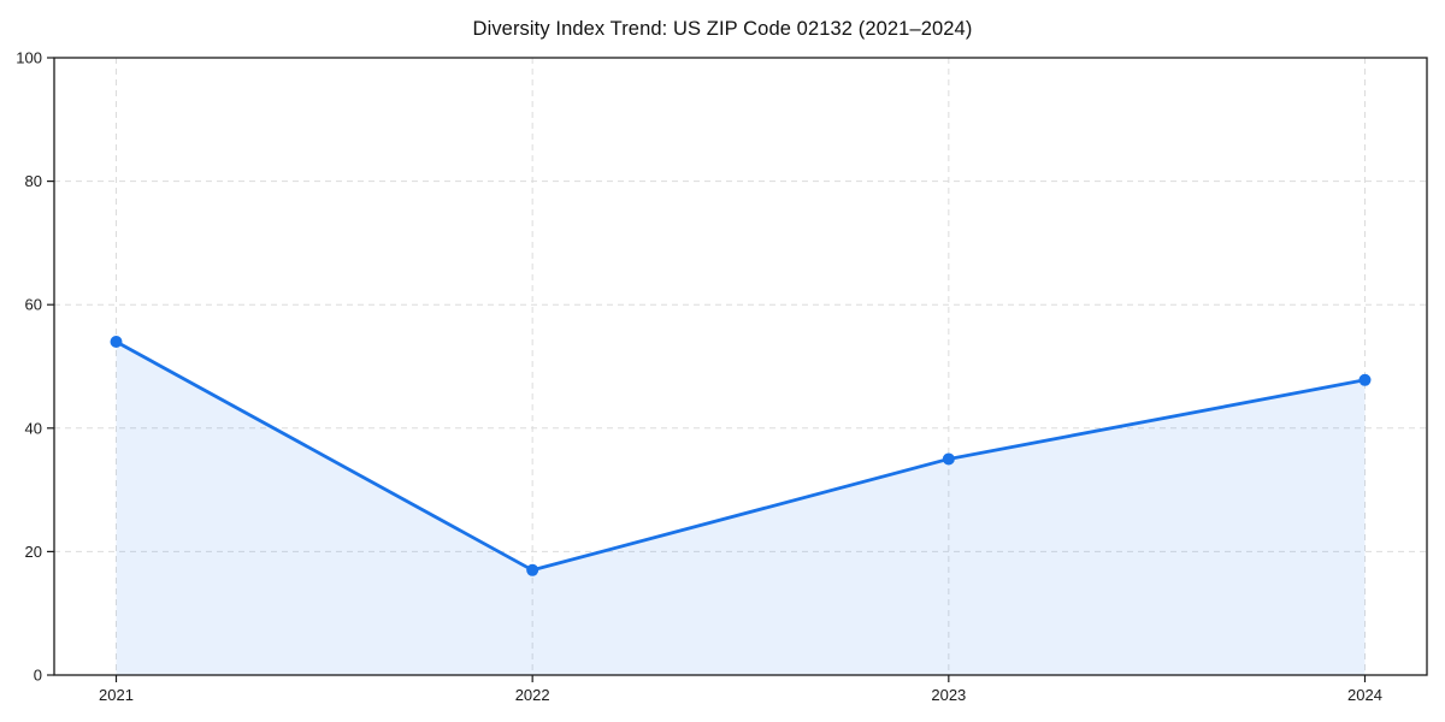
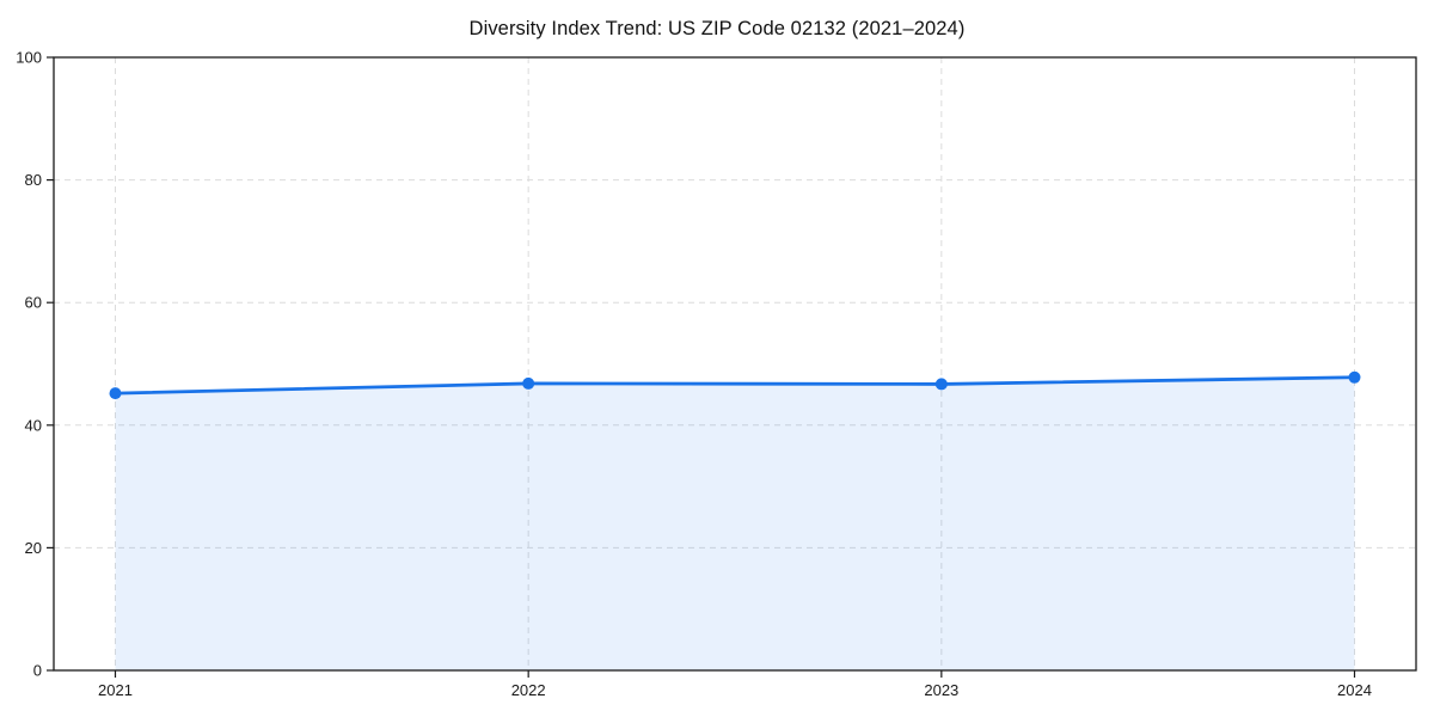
2021: 54 -> 45
2022: 17 -> 47
2023: 35 -> 47
